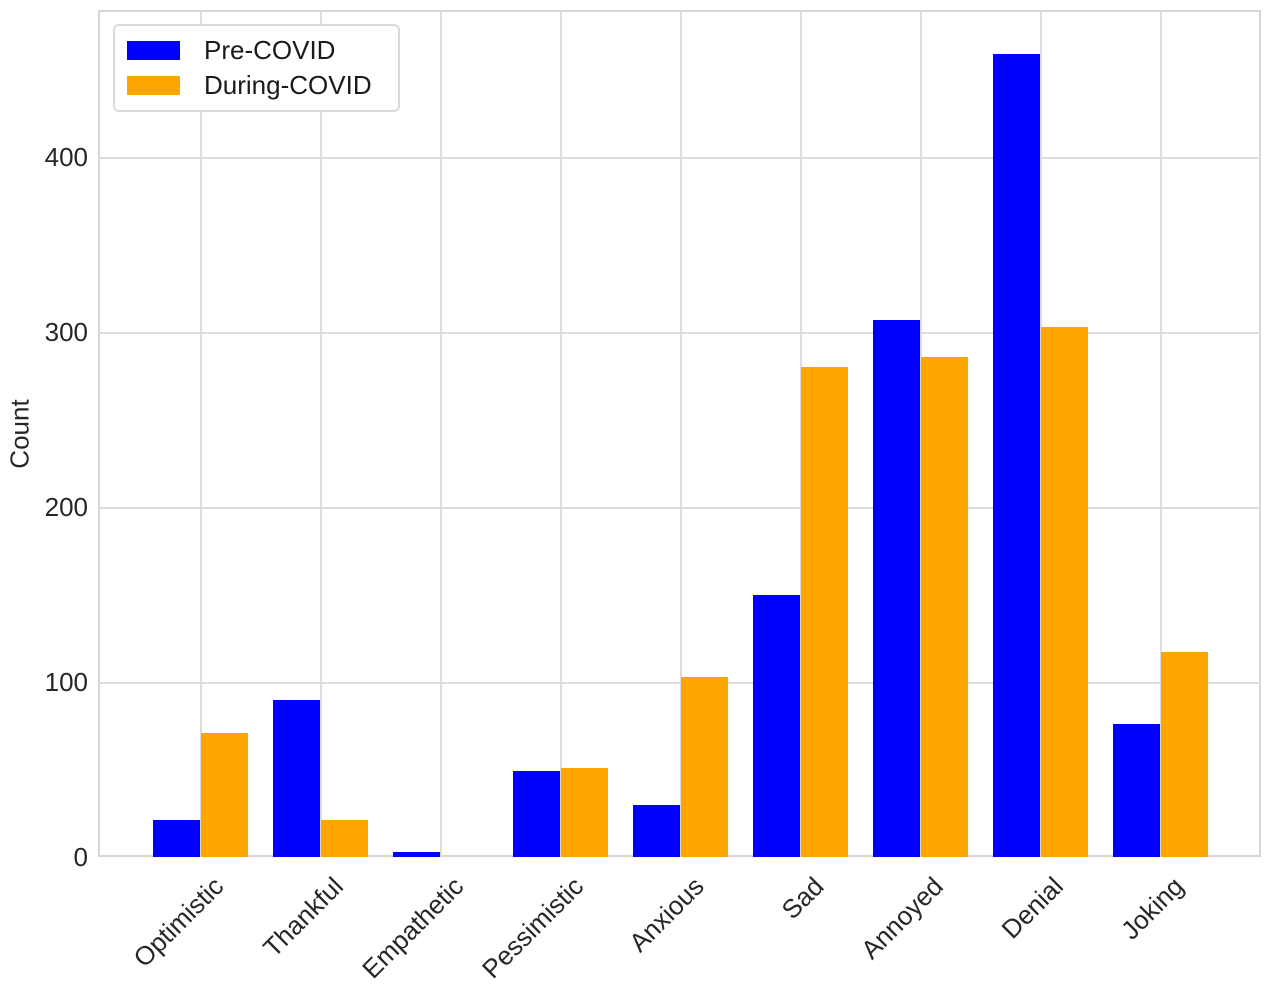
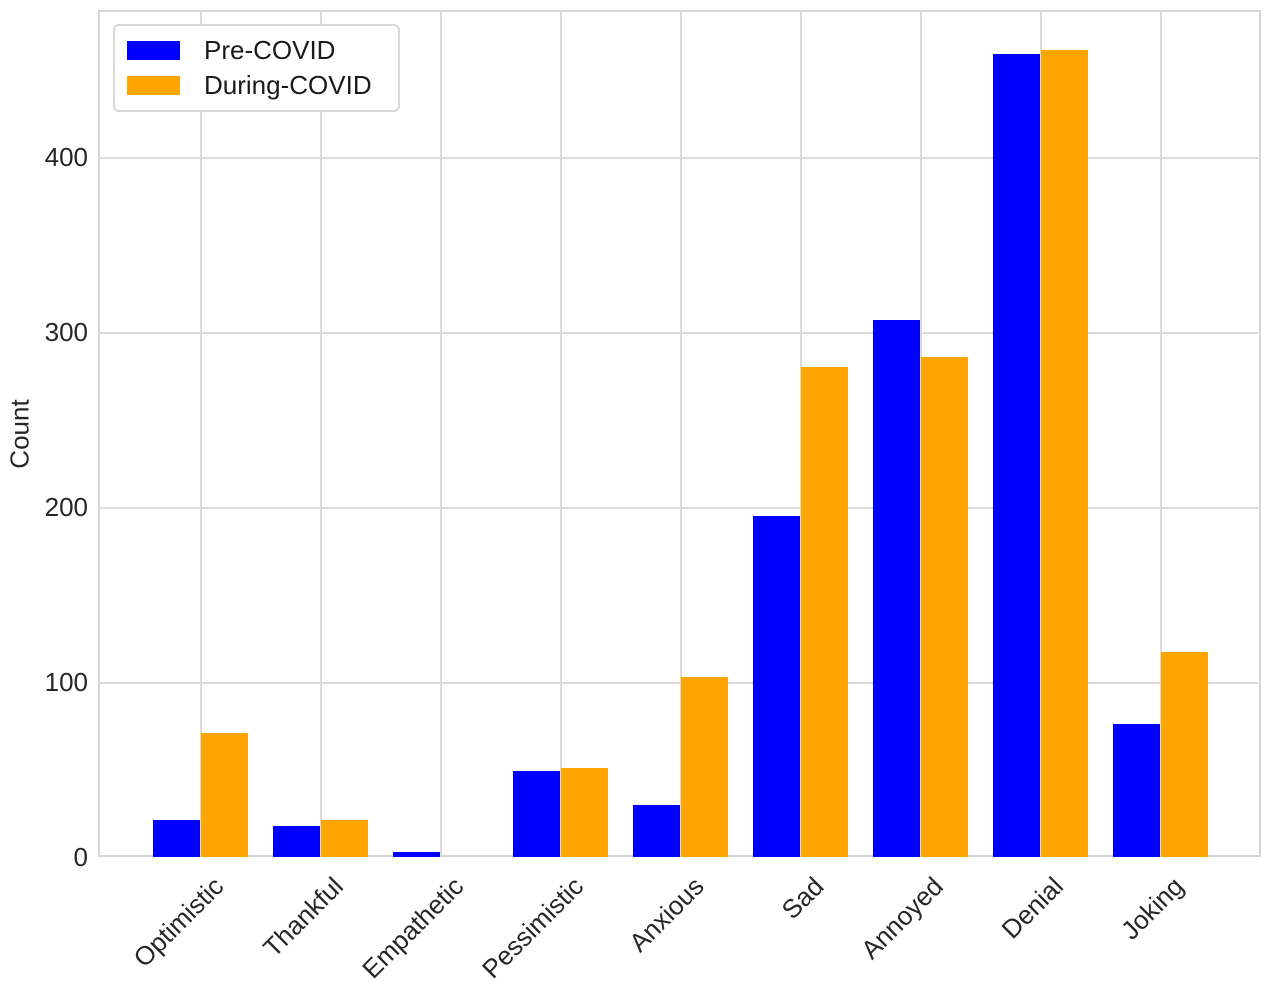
Pre-COVID/Thankful: 90 -> 18
Pre-COVID/Sad: 150 -> 195
During-COVID/Denial: 303 -> 461
